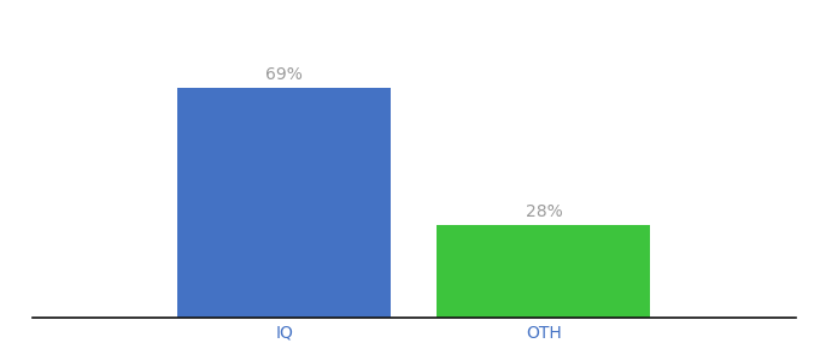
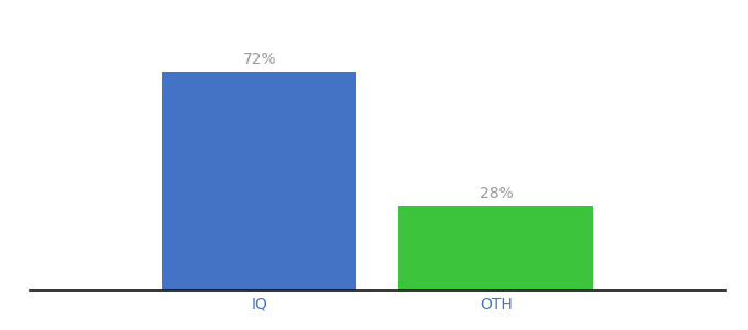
IQ: 69% -> 72%
